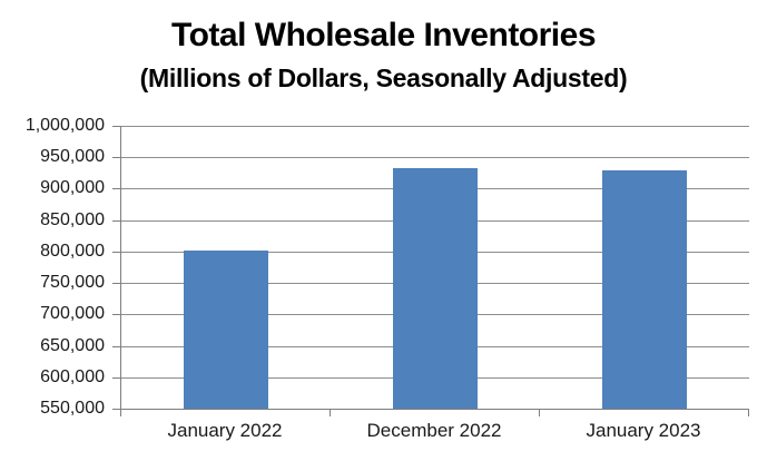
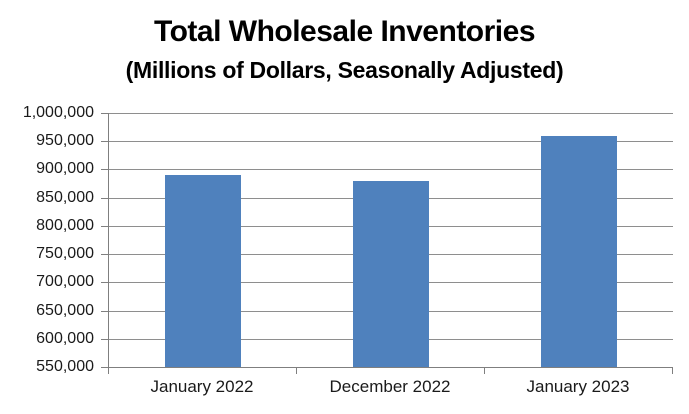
January 2022: 800000 -> 890000
December 2022: 930000 -> 880000
January 2023: 930000 -> 960000
